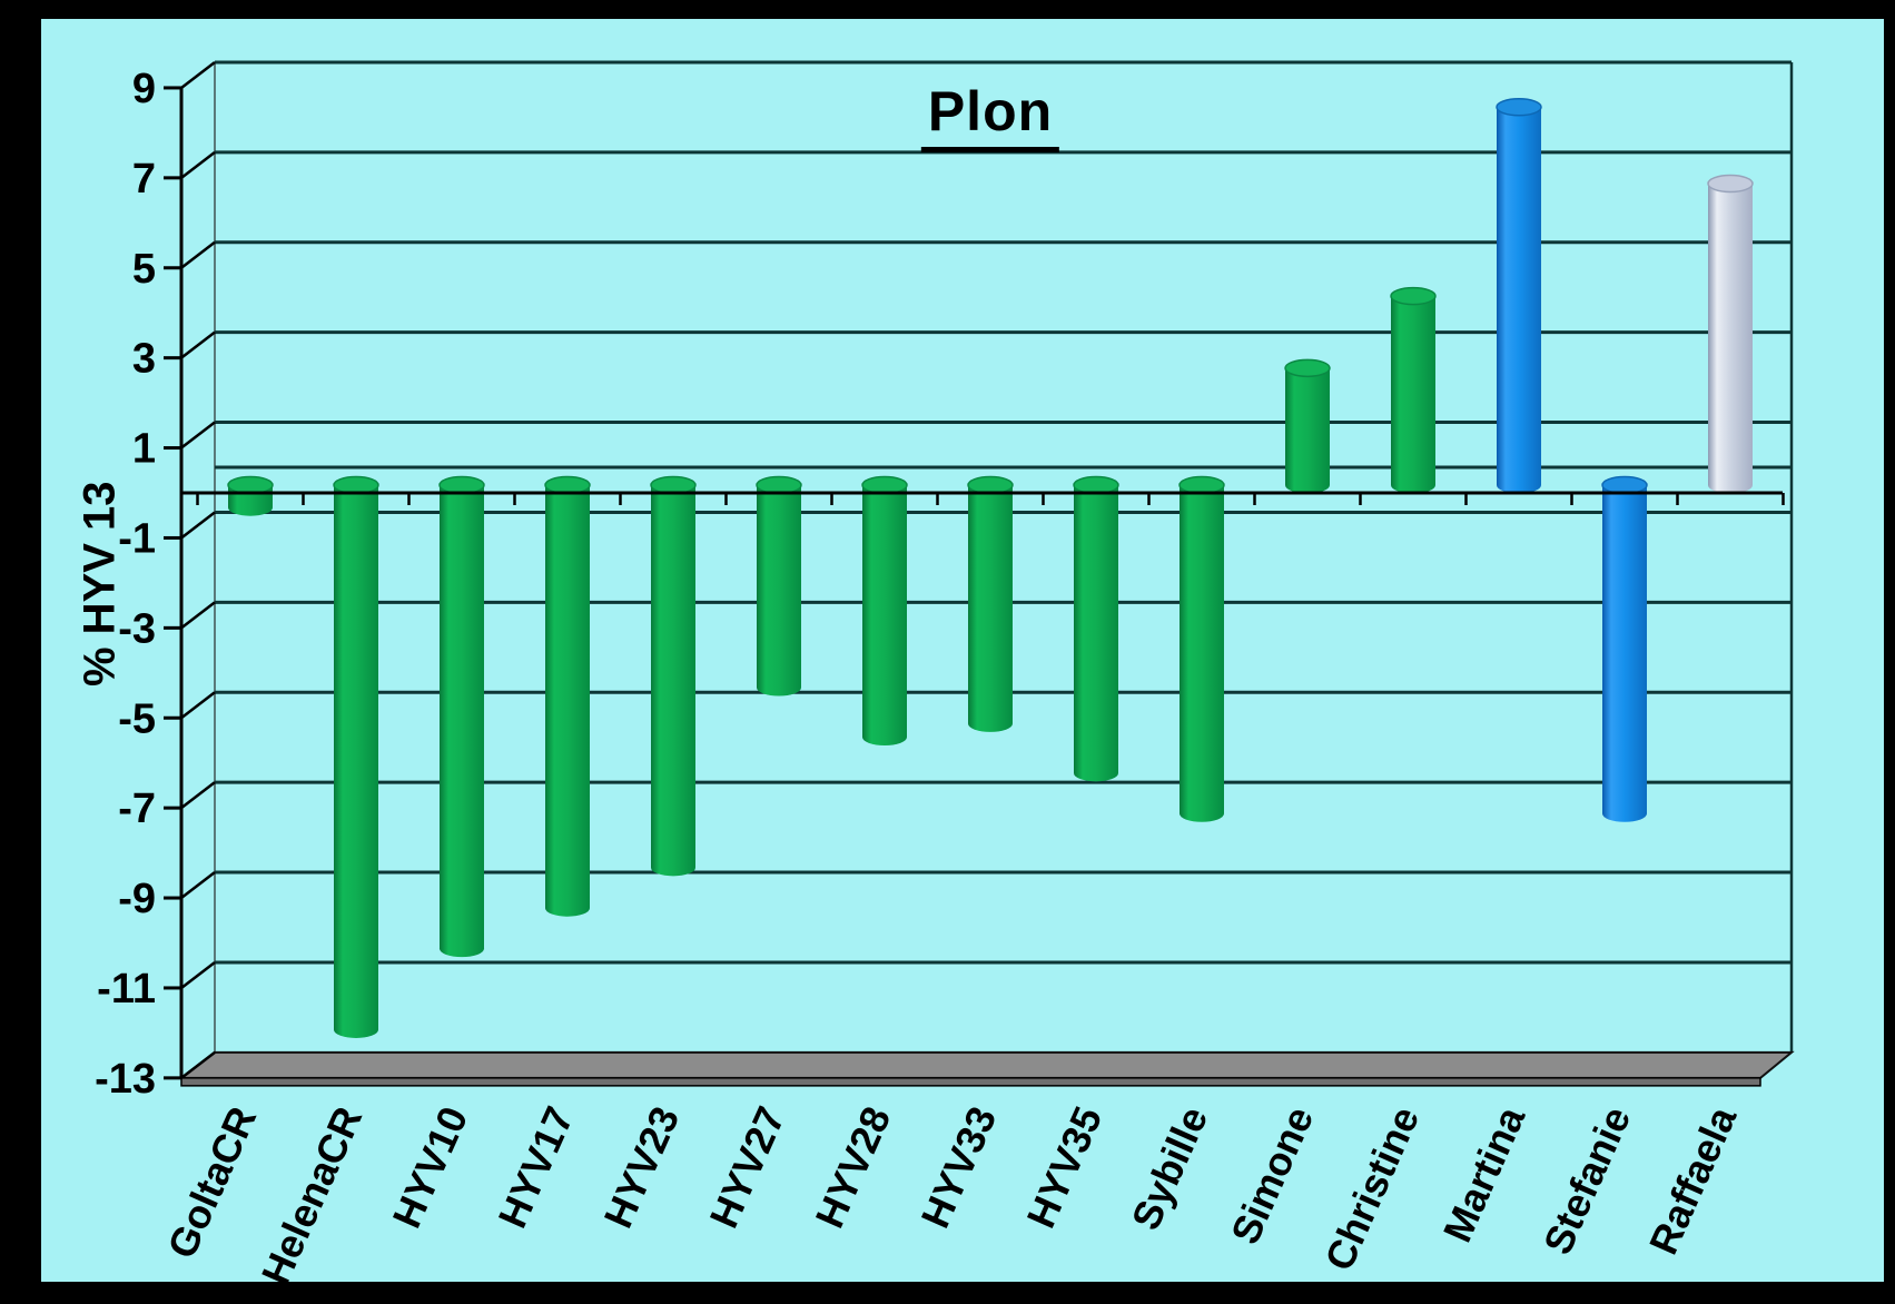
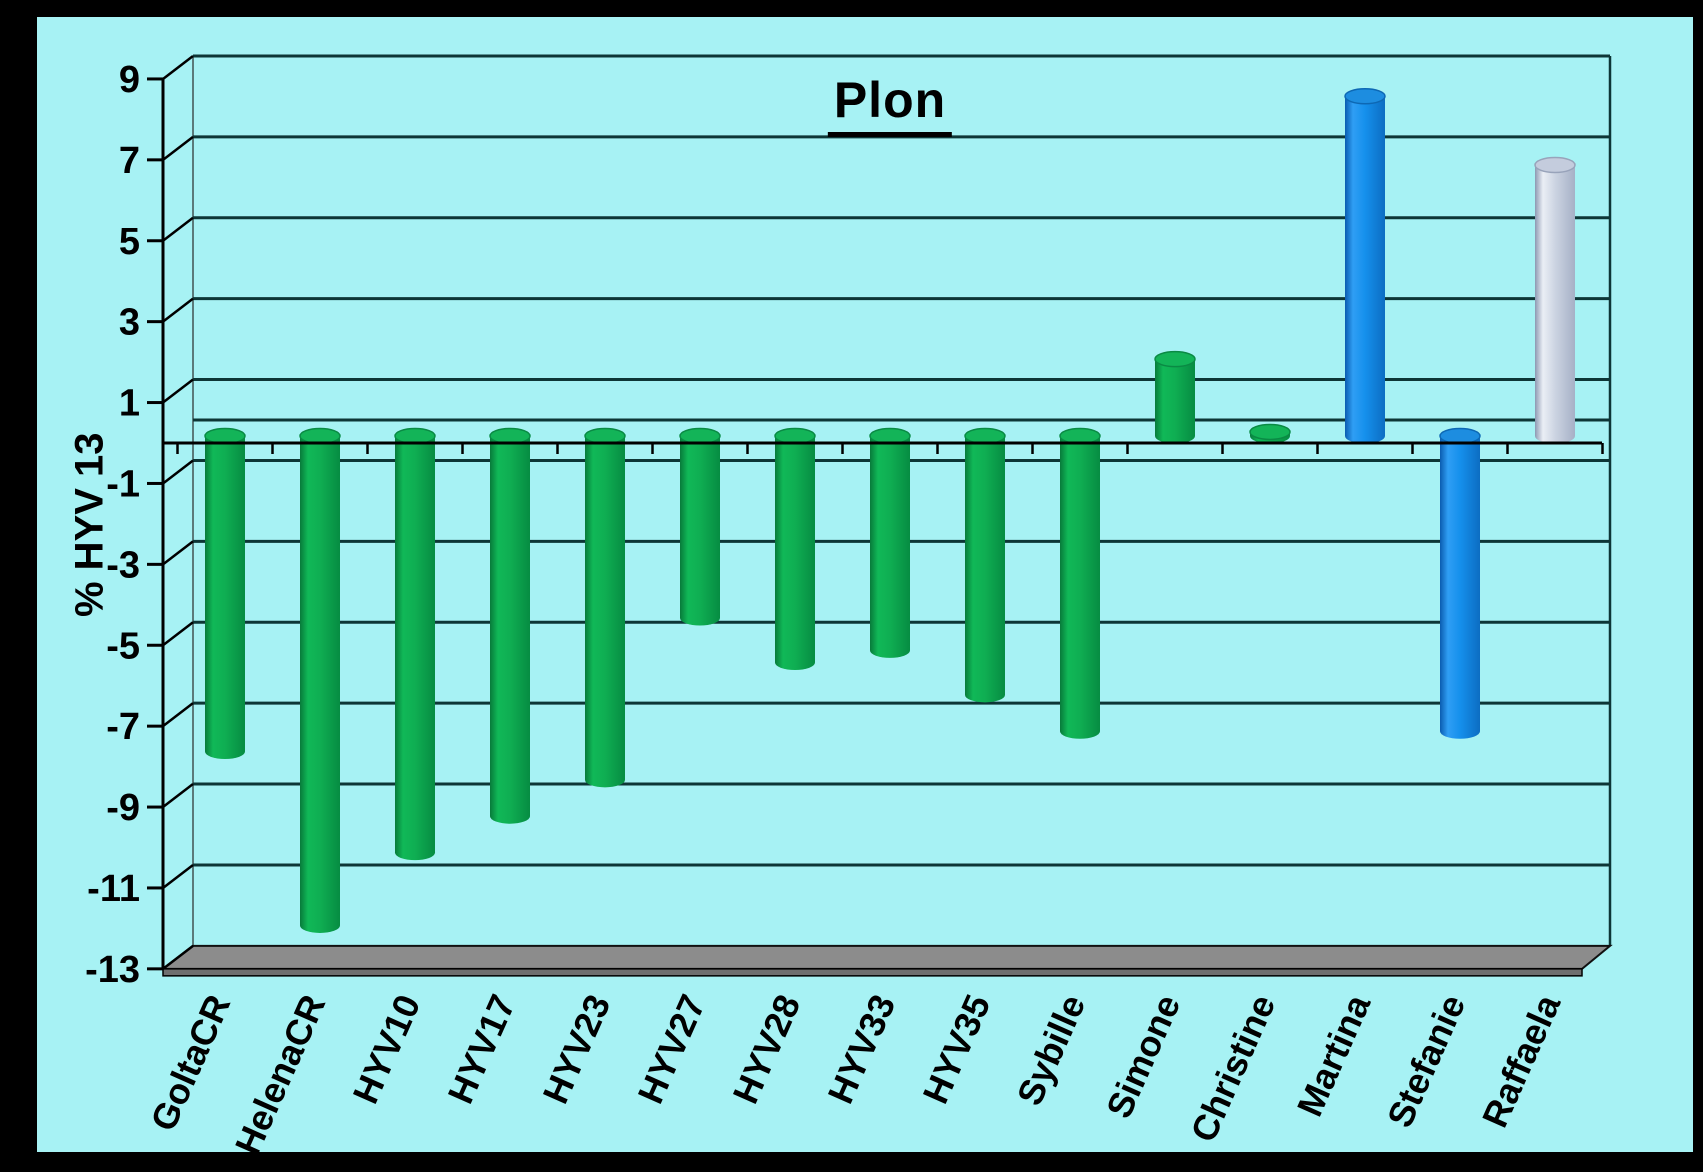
GoltaCR: -0.5 -> -7.8
Simone: 2.6 -> 1.9
Christine: 4.2 -> 0.1
